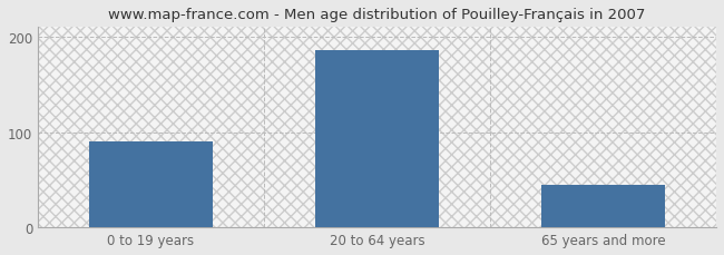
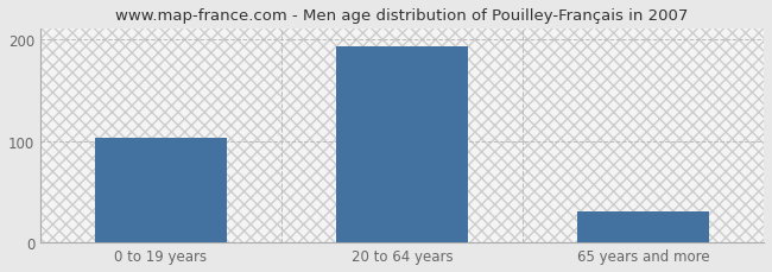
0 to 19 years: 90 -> 103
20 to 64 years: 186 -> 193
65 years and more: 44 -> 30
